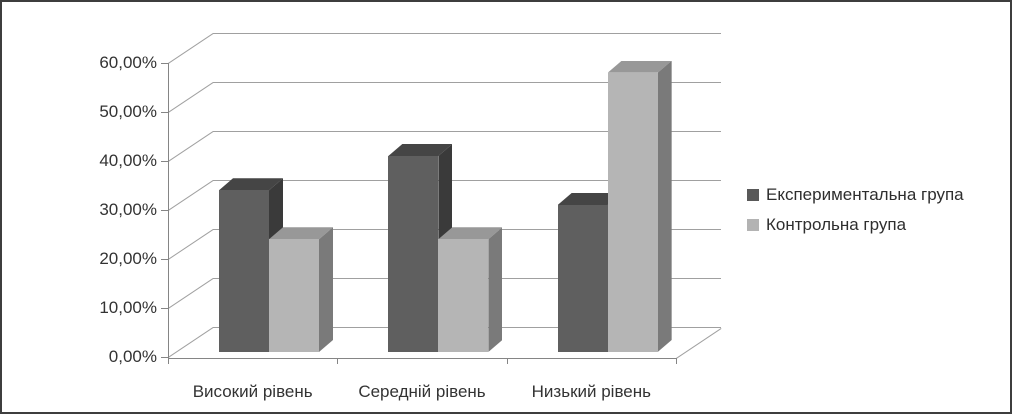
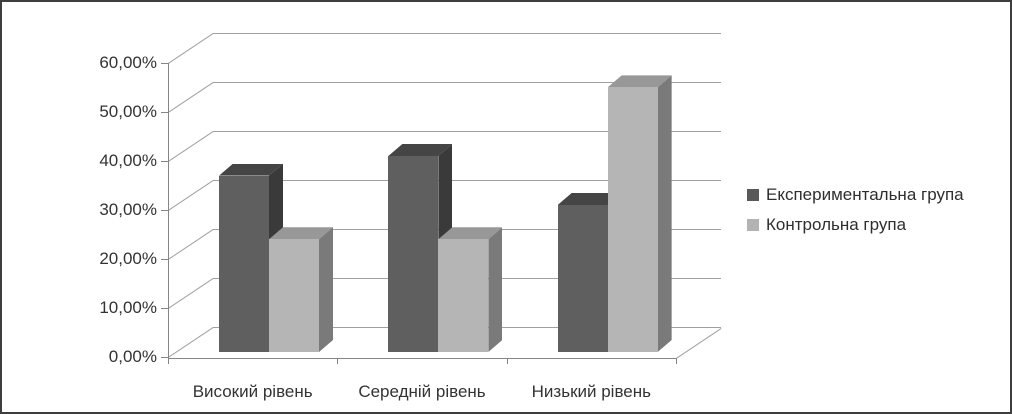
Експериментальна група/Високий рівень: 33% -> 36%
Контрольна група/Низький рівень: 57% -> 54%
